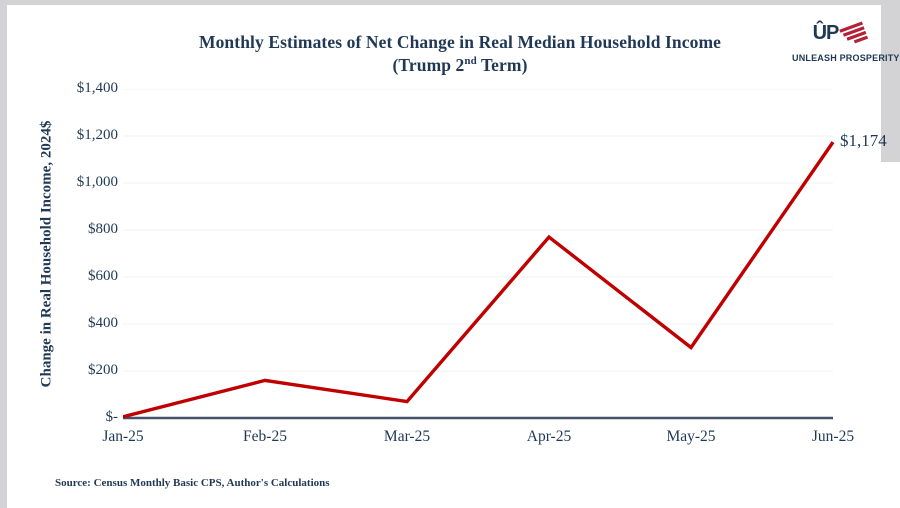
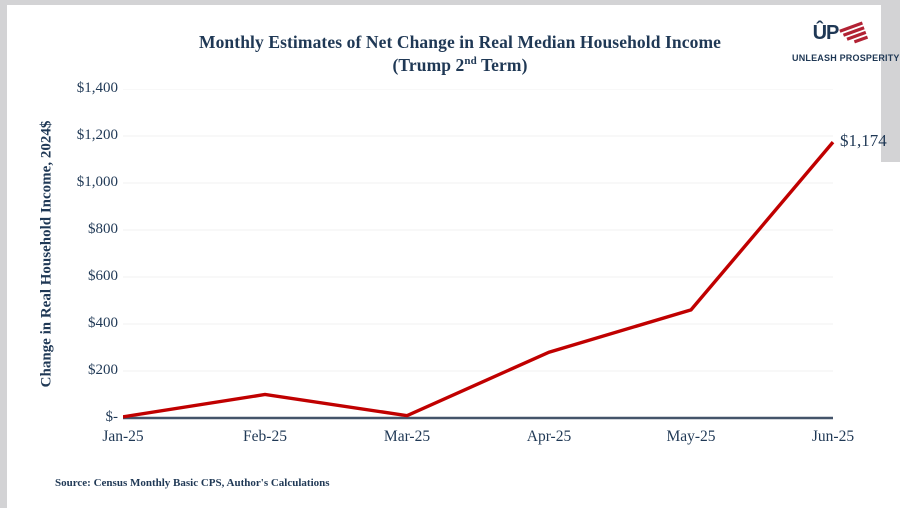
Feb-25: $160 -> $100
Mar-25: $70 -> $10
Apr-25: $770 -> $280
May-25: $300 -> $460
